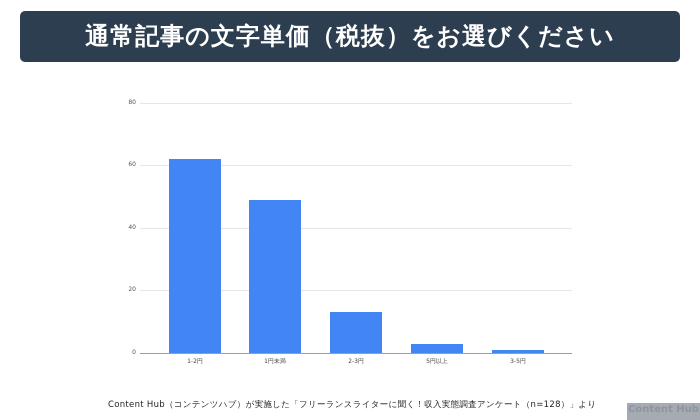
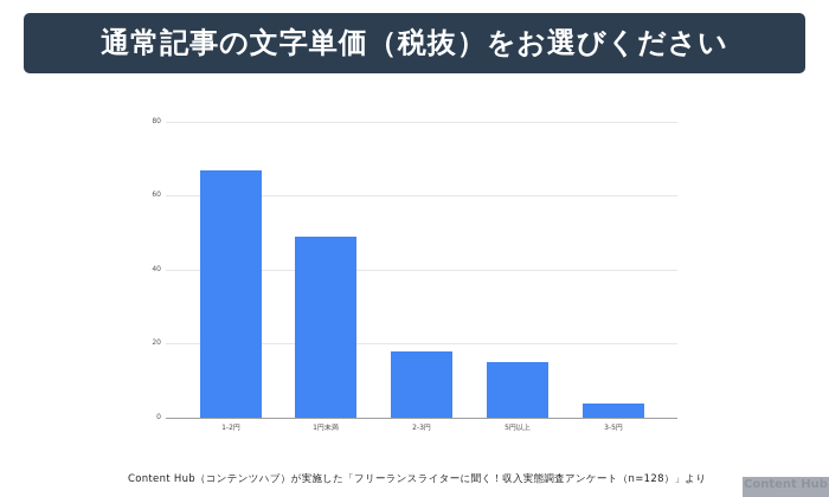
1-2円: 62 -> 67
2-3円: 13 -> 18
5円以上: 3 -> 15
3-5円: 1 -> 4
